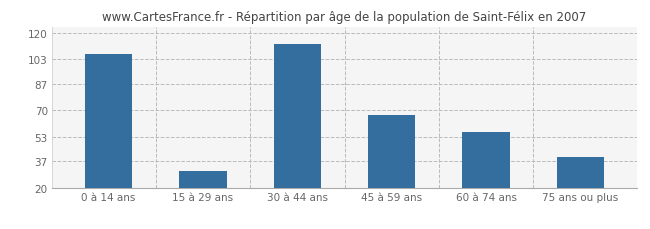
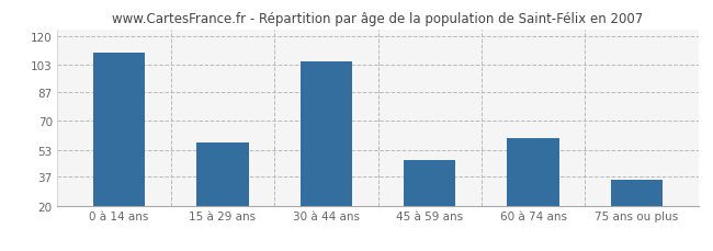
0 à 14 ans: 106 -> 110
15 à 29 ans: 31 -> 57
30 à 44 ans: 113 -> 105
45 à 59 ans: 67 -> 47
60 à 74 ans: 56 -> 60
75 ans ou plus: 40 -> 35
